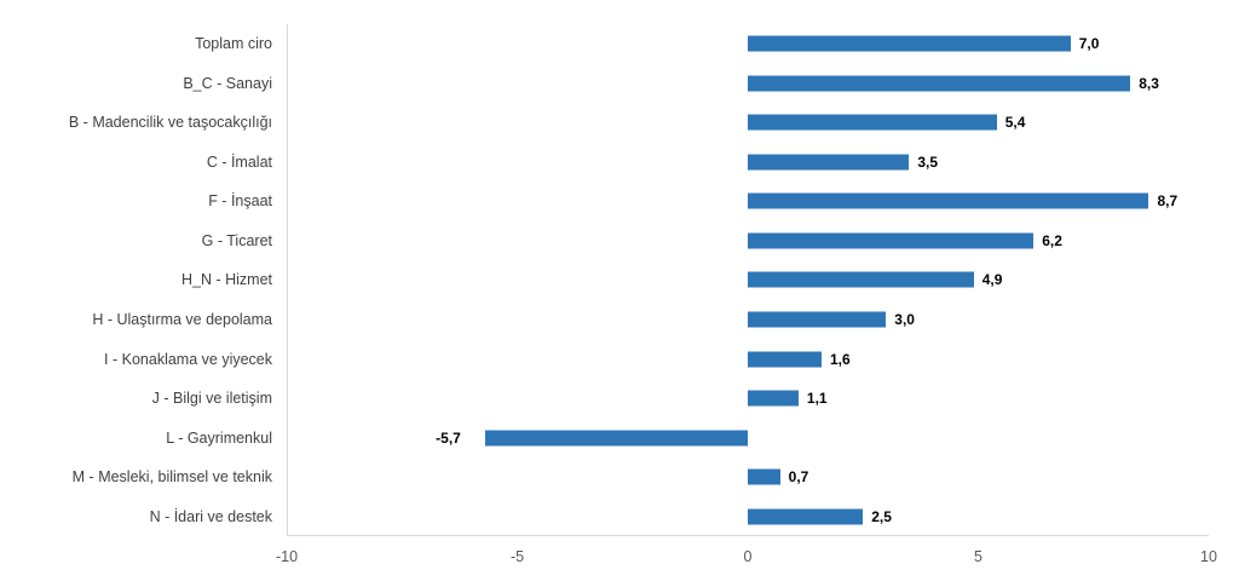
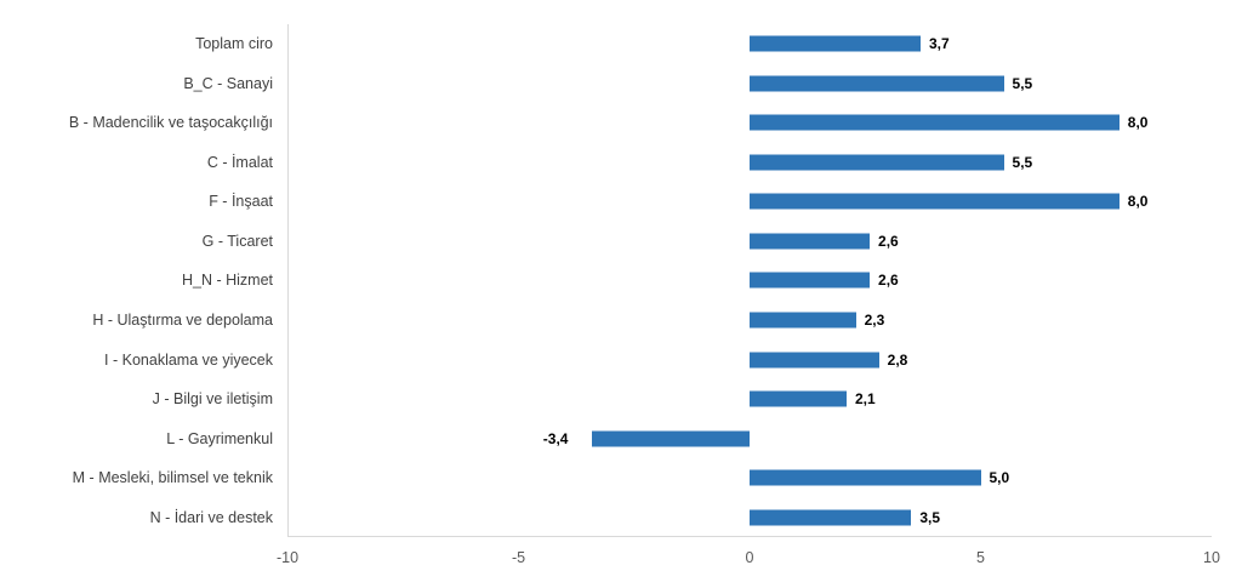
Toplam ciro: 7,0 -> 3,7
B_C - Sanayi: 8,3 -> 5,5
B - Madencilik ve taşocakçılığı: 5,4 -> 8,0
C - İmalat: 3,5 -> 5,5
F - İnşaat: 8,7 -> 8,0
G - Ticaret: 6,2 -> 2,6
H_N - Hizmet: 4,9 -> 2,6
H - Ulaştırma ve depolama: 3,0 -> 2,3
I - Konaklama ve yiyecek: 1,6 -> 2,8
J - Bilgi ve iletişim: 1,1 -> 2,1
L - Gayrimenkul: -5,7 -> -3,4
M - Mesleki, bilimsel ve teknik: 0,7 -> 5,0
N - İdari ve destek: 2,5 -> 3,5
